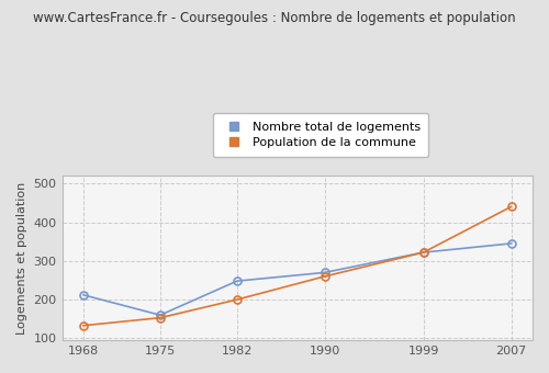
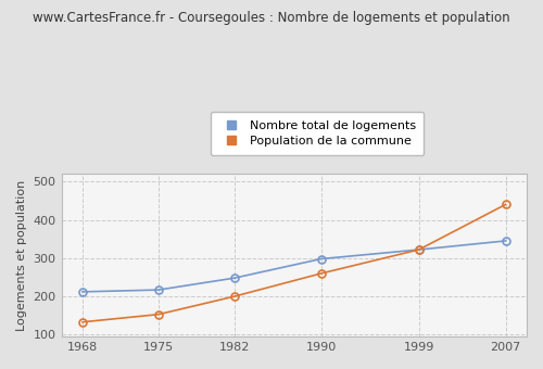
Nombre total de logements/1975: 160 -> 217
Nombre total de logements/1990: 270 -> 298
